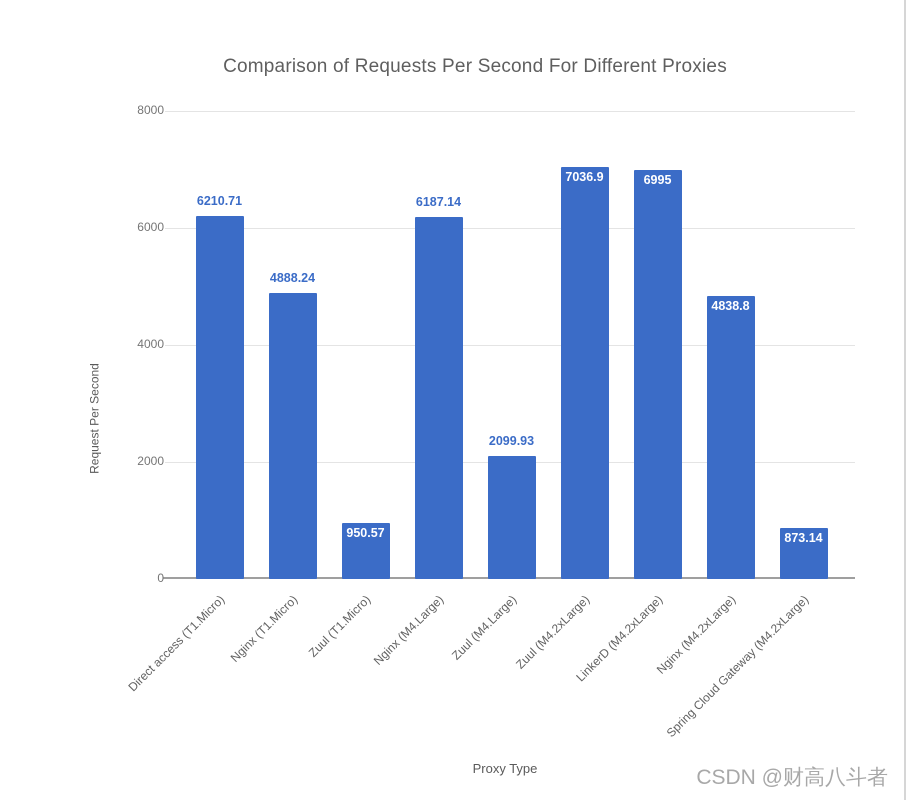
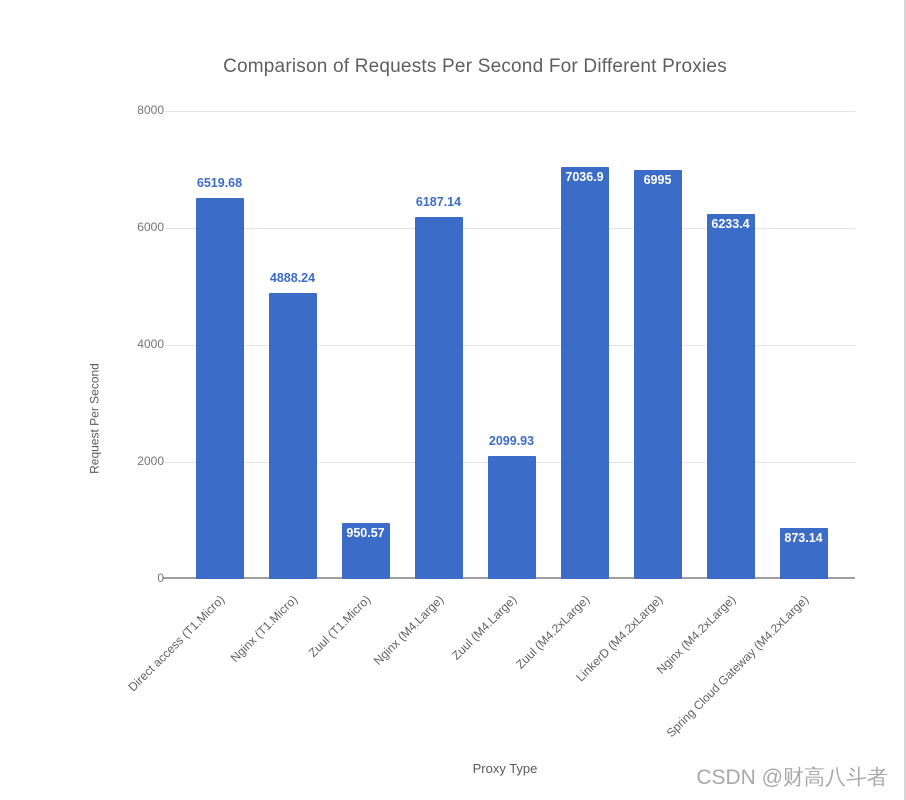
Direct access (T1.Micro): 6210.71 -> 6519.68
Nginx (M4.2xLarge): 4838.8 -> 6233.4
